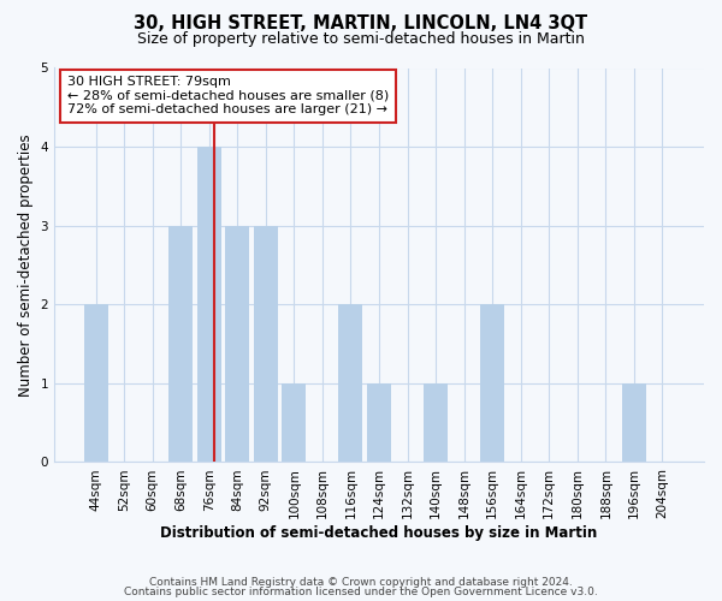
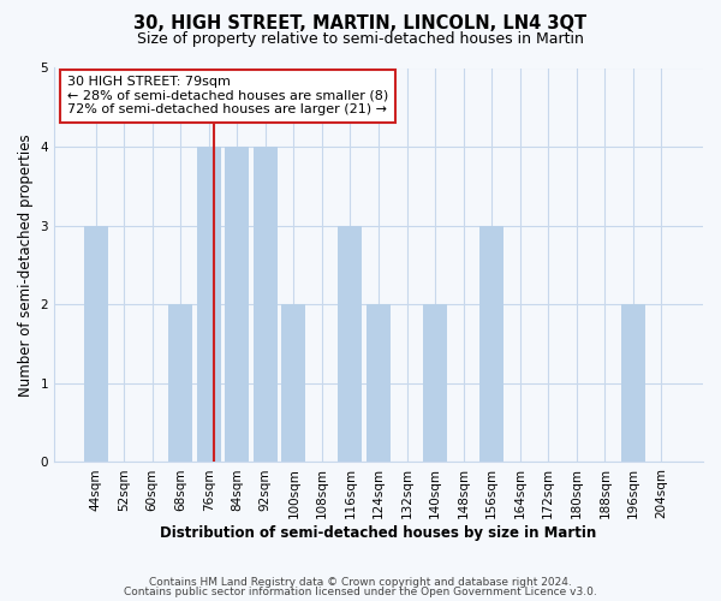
44sqm: 2 -> 3
68sqm: 3 -> 2
84sqm: 3 -> 4
92sqm: 3 -> 4
100sqm: 1 -> 2
116sqm: 2 -> 3
124sqm: 1 -> 2
140sqm: 1 -> 2
156sqm: 2 -> 3
196sqm: 1 -> 2
